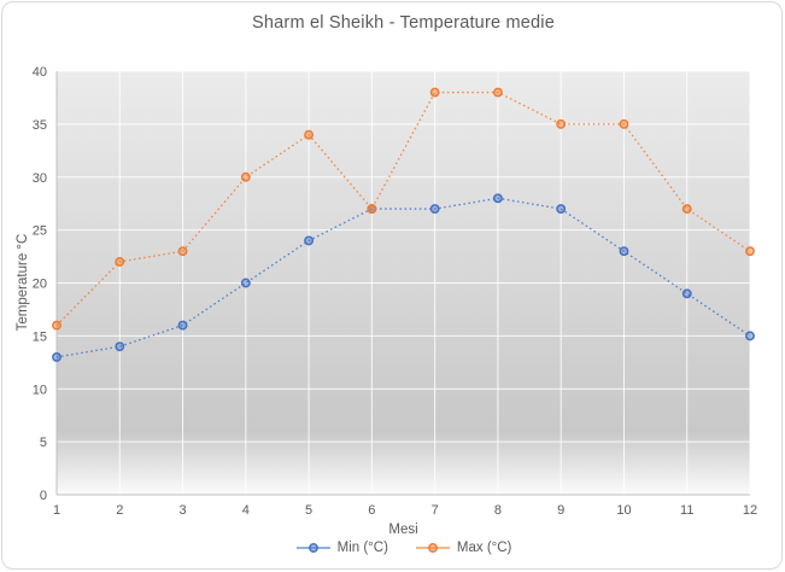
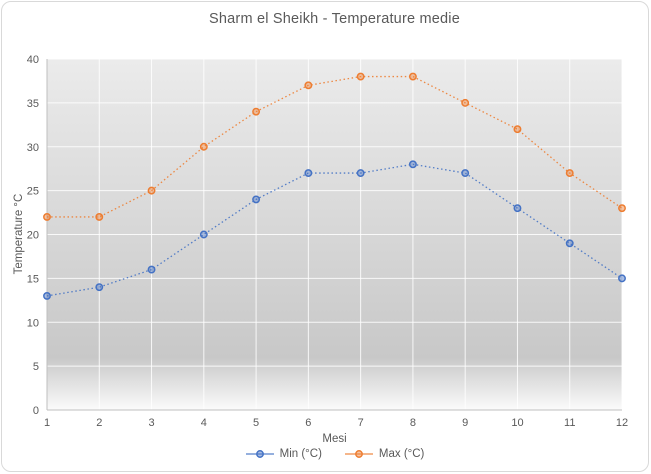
Max (°C)/1: 16 -> 22
Max (°C)/3: 23 -> 25
Max (°C)/6: 27 -> 37
Max (°C)/10: 35 -> 32
